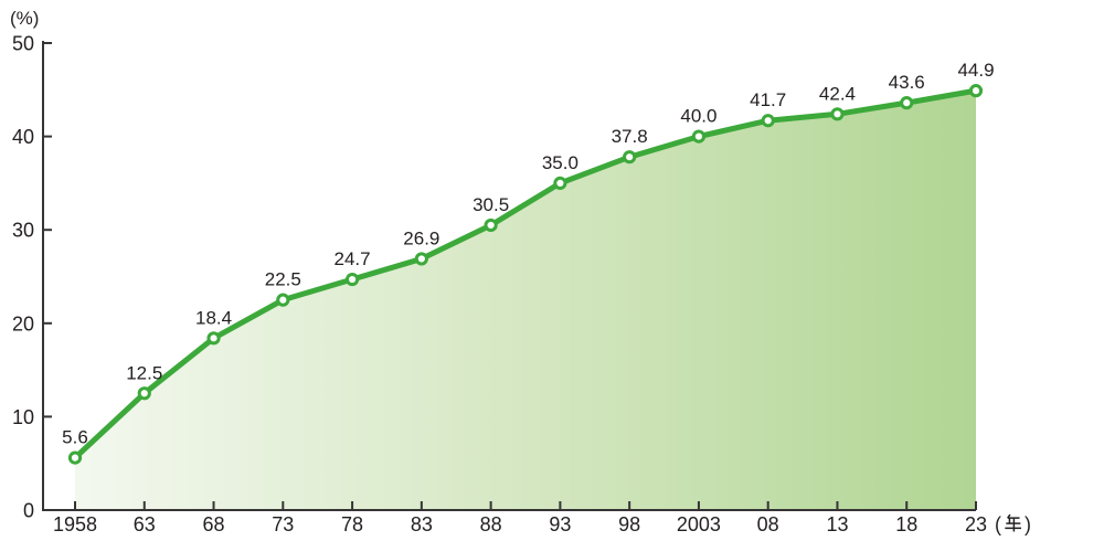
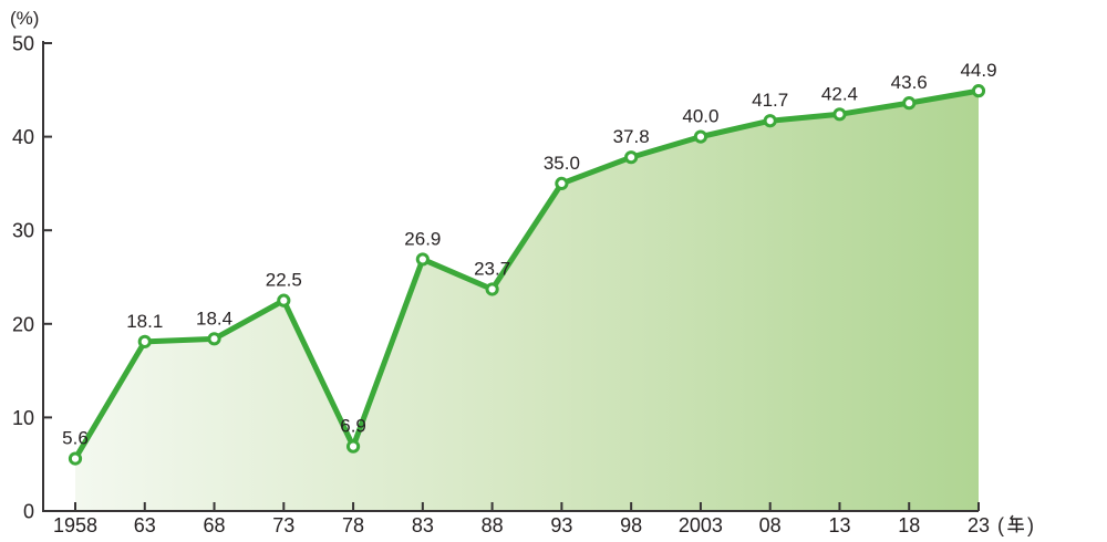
63: 12.5 -> 18.1
78: 24.7 -> 6.9
88: 30.5 -> 23.7
